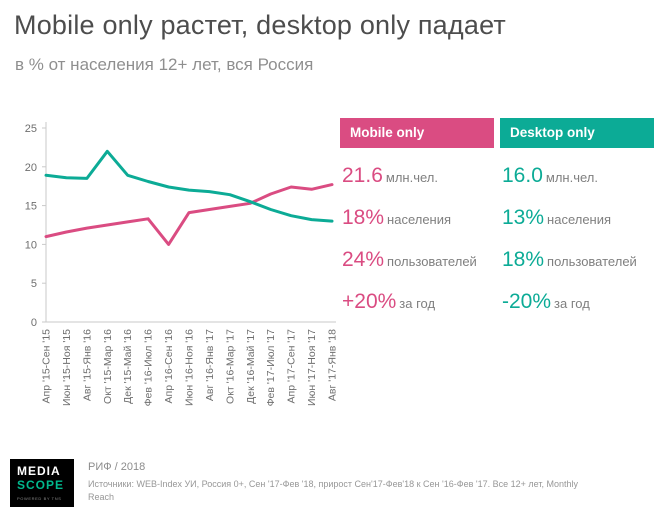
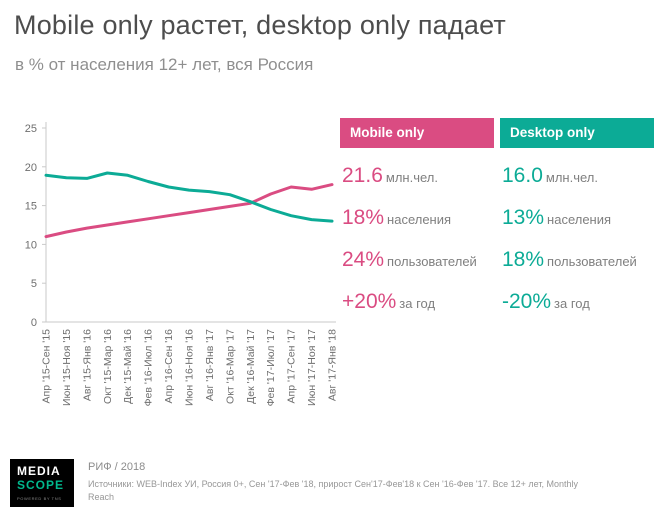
Desktop only/Окт '15-Мар '16: 22 -> 19
Mobile only/Апр '16-Сен '16: 10 -> 14
